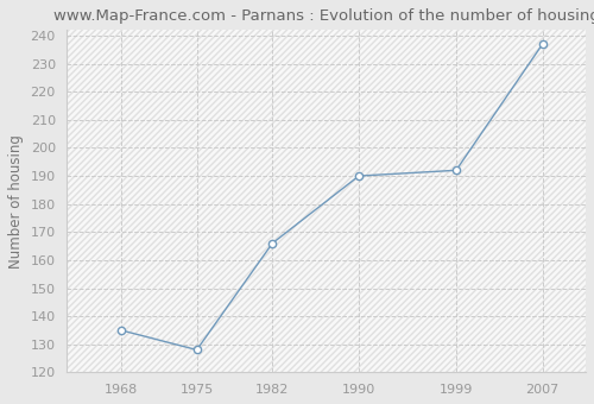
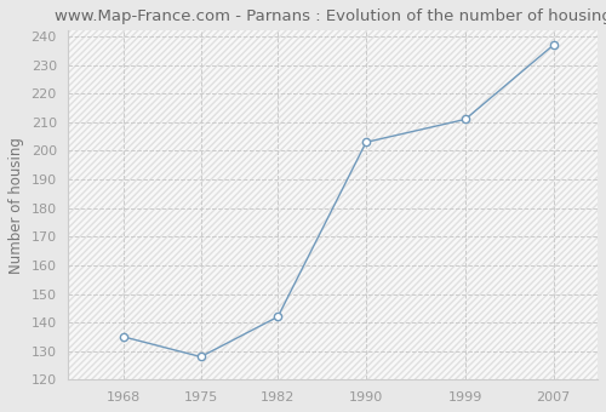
1982: 166 -> 142
1990: 190 -> 203
1999: 192 -> 211
